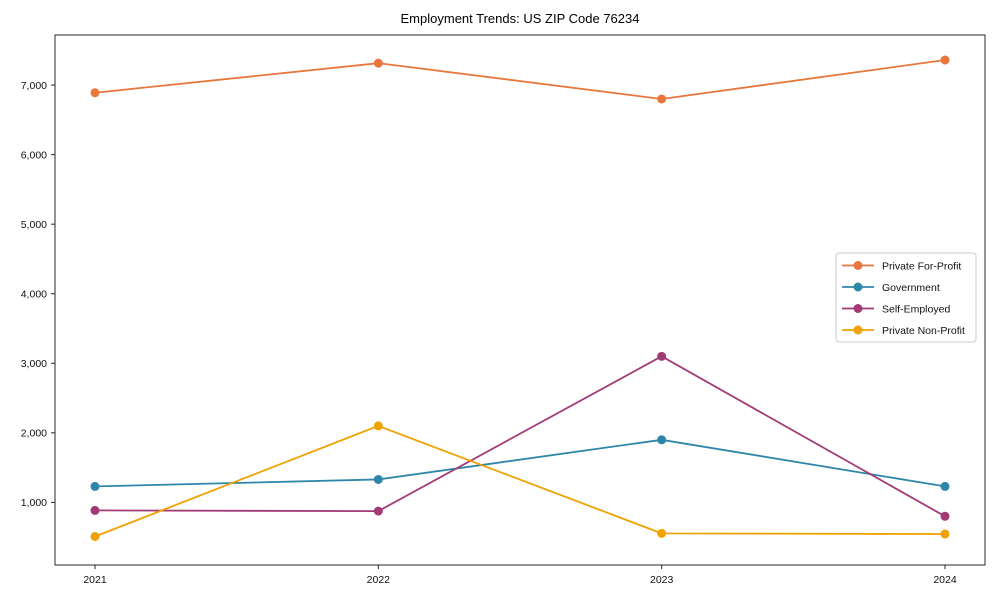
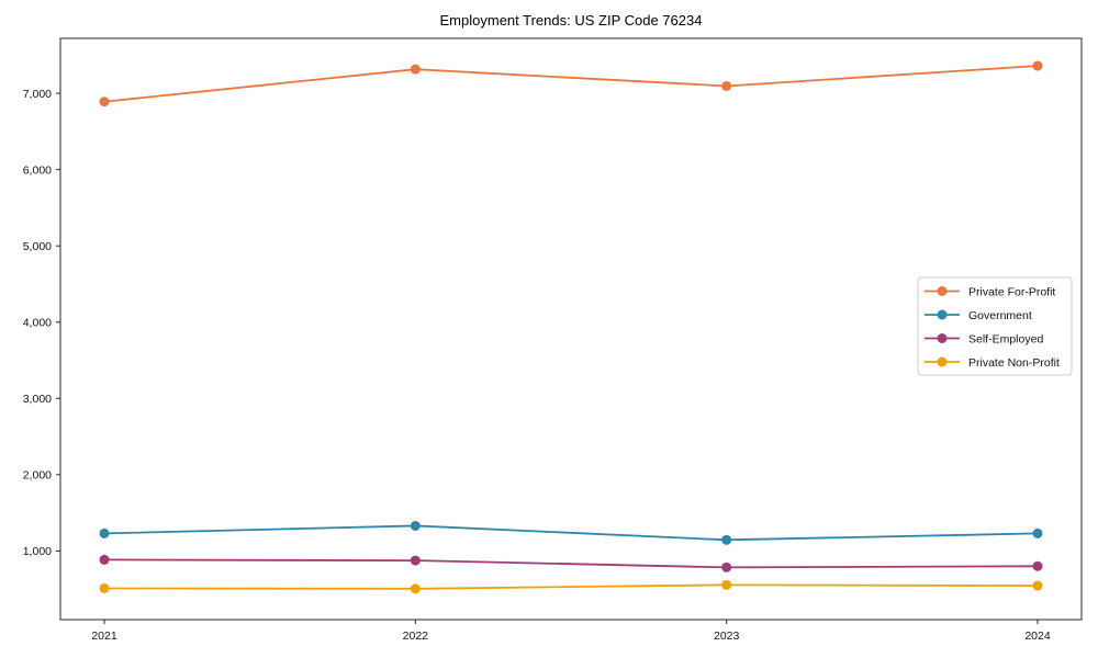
Private Non-Profit/2022: 2100 -> 500
Private For-Profit/2023: 6800 -> 7100
Government/2023: 1900 -> 1100
Self-Employed/2023: 3100 -> 800
